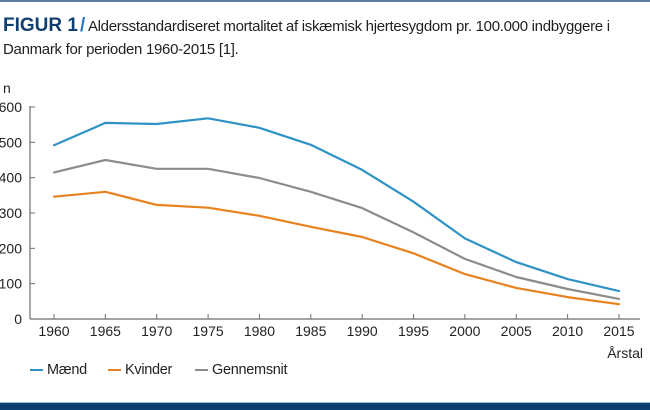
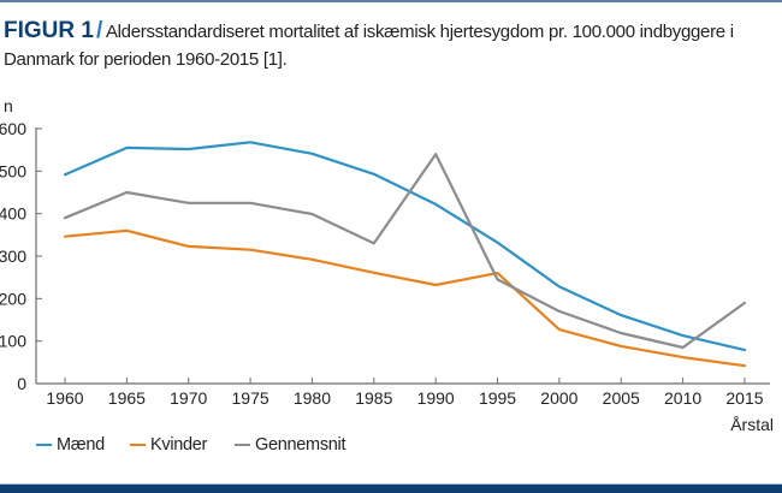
Gennemsnit/1960: 420 -> 390
Gennemsnit/1985: 360 -> 330
Gennemsnit/1990: 310 -> 540
Kvinder/1995: 190 -> 260
Gennemsnit/2015: 60 -> 190
